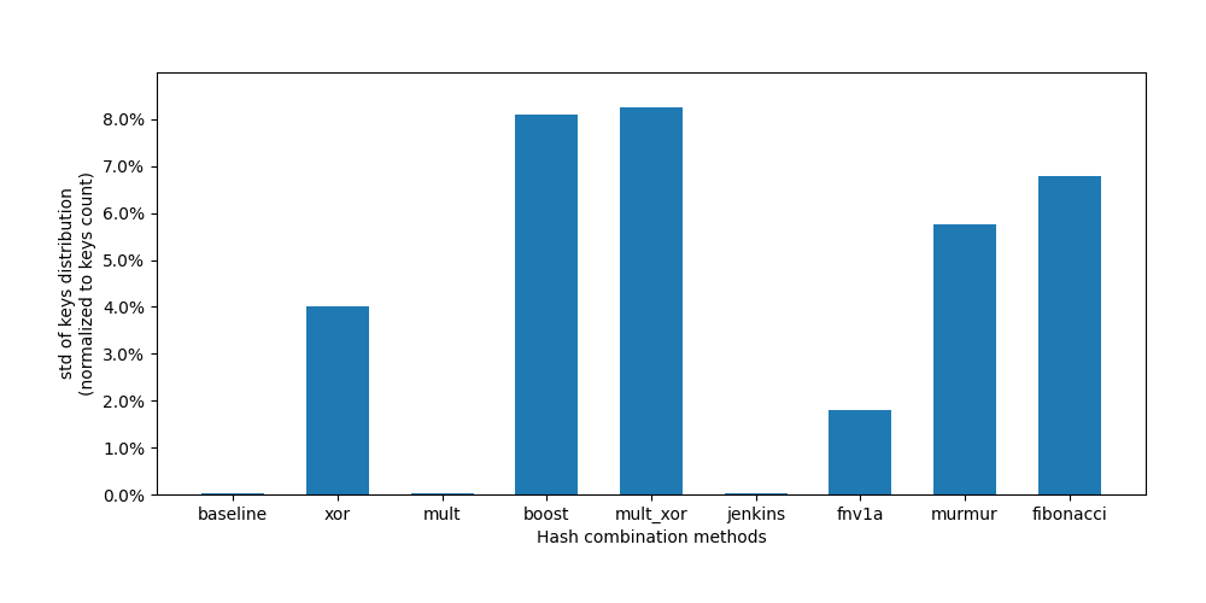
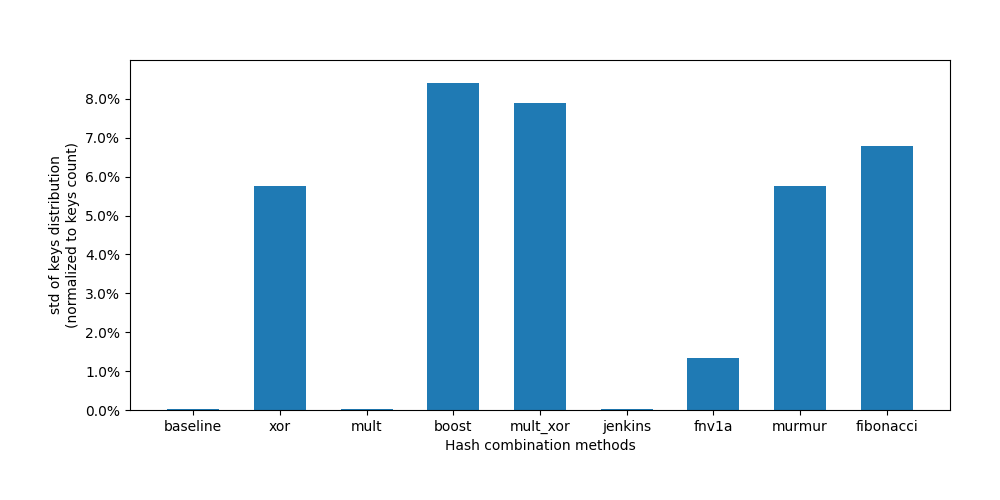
xor: 4.00% -> 5.75%
boost: 8.10% -> 8.40%
mult_xor: 8.25% -> 7.90%
fnv1a: 1.80% -> 1.35%
